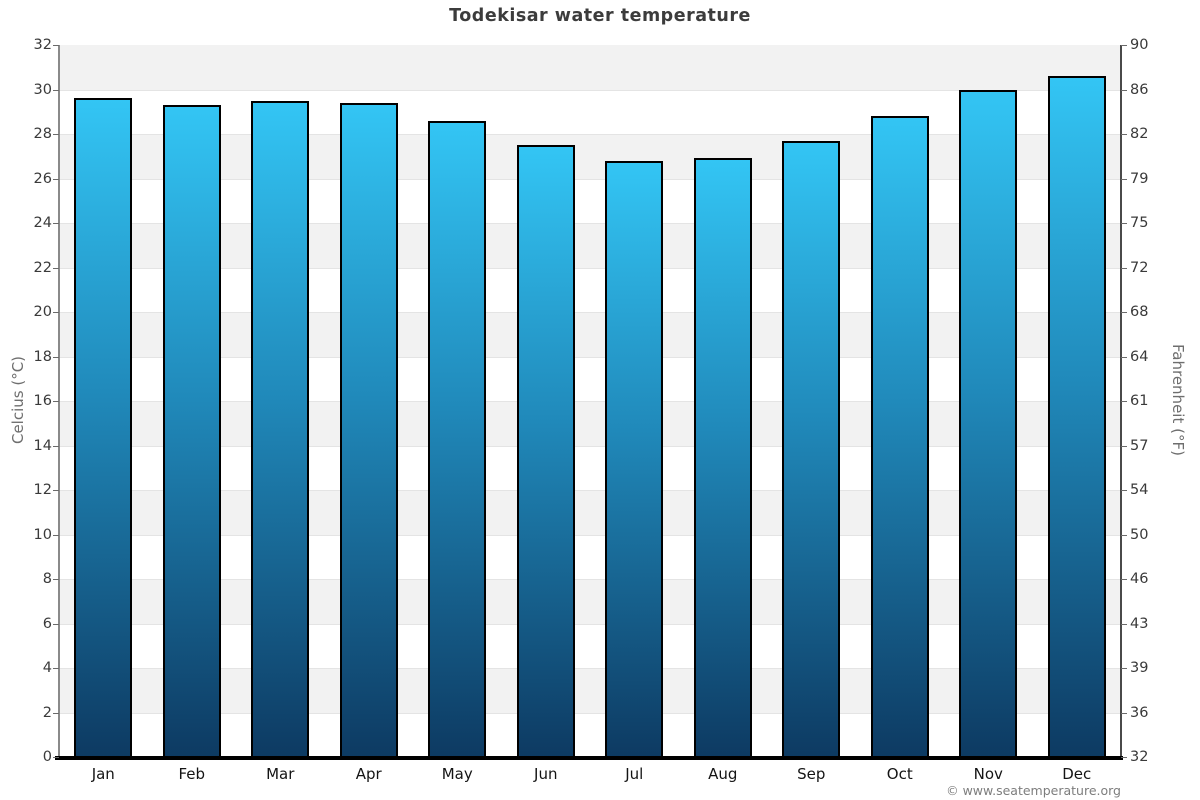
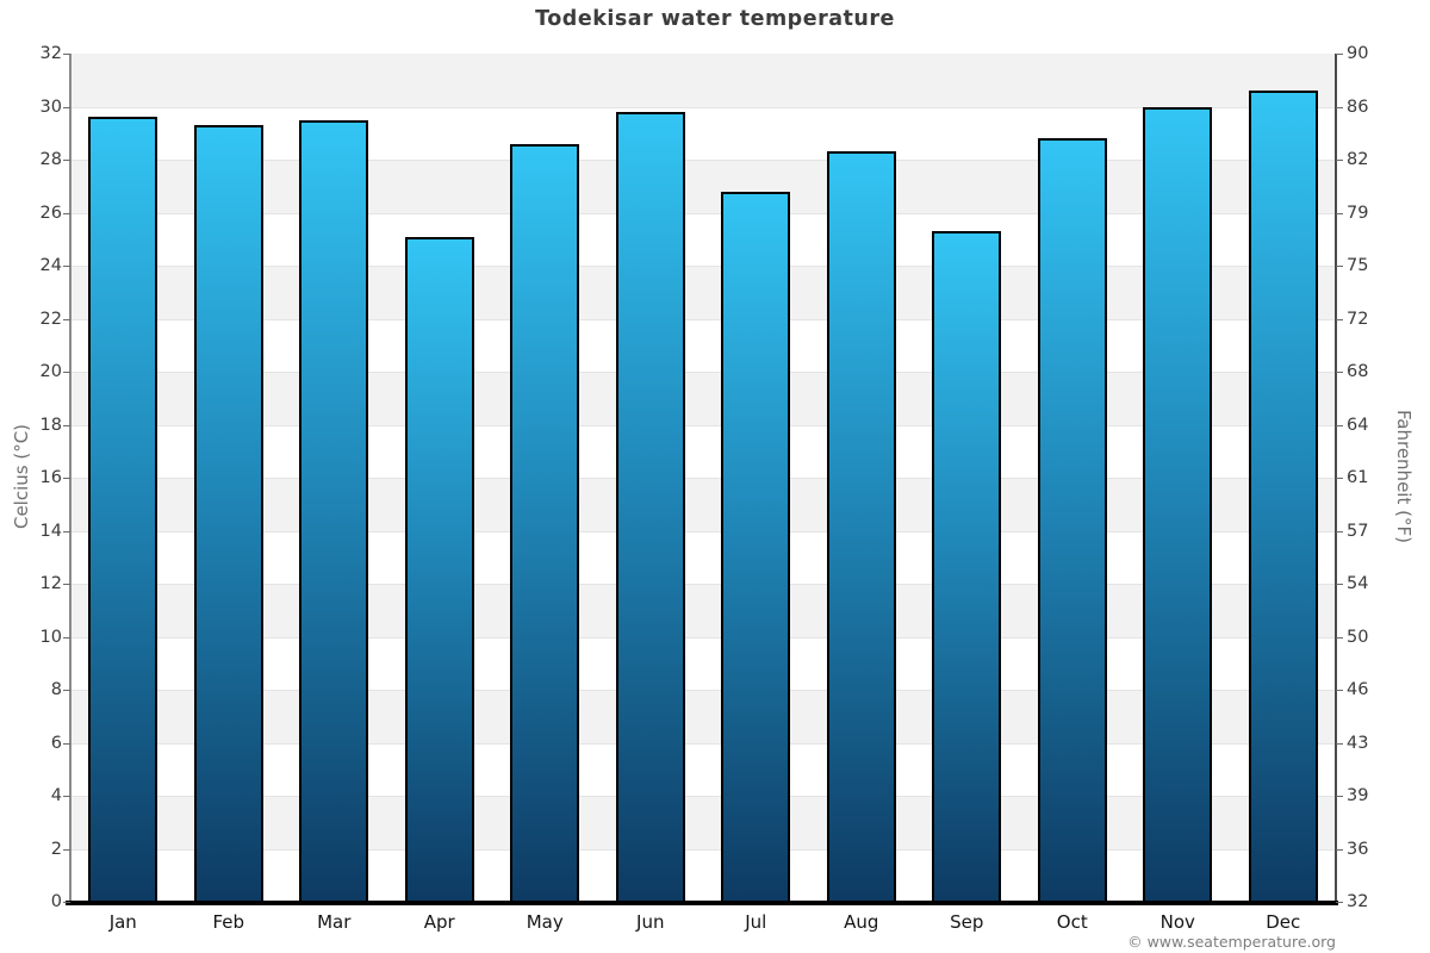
Apr: 29.4 -> 25.1
Jun: 27.5 -> 29.8
Aug: 26.9 -> 28.3
Sep: 27.7 -> 25.3
